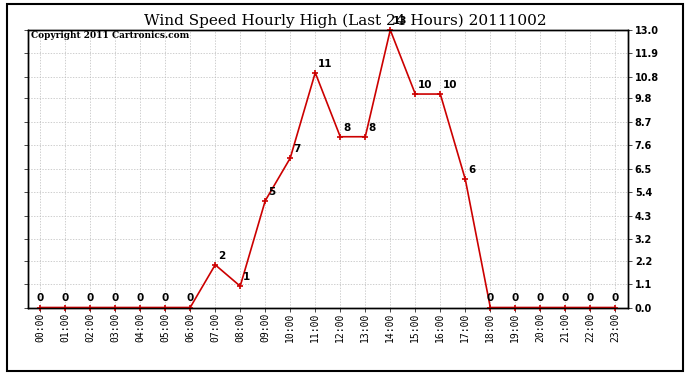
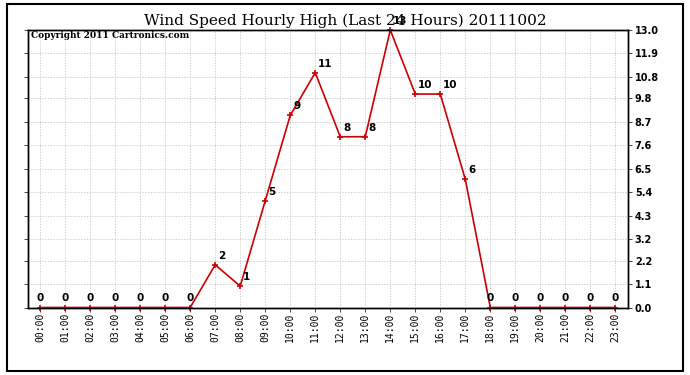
10:00: 7 -> 9
